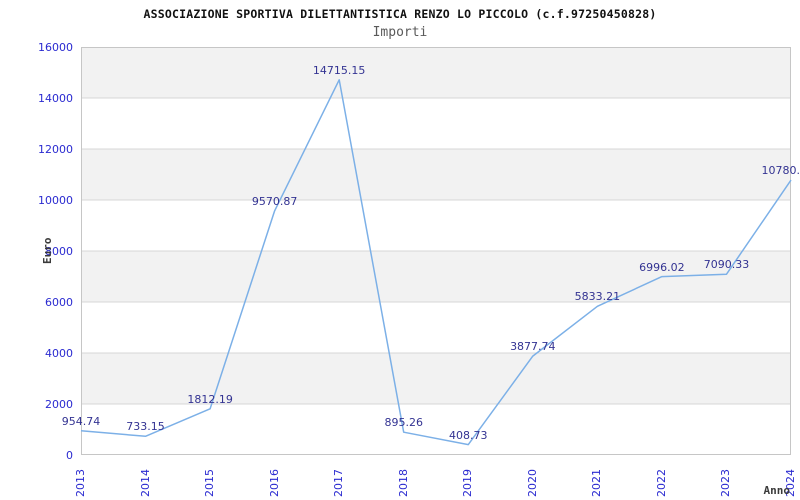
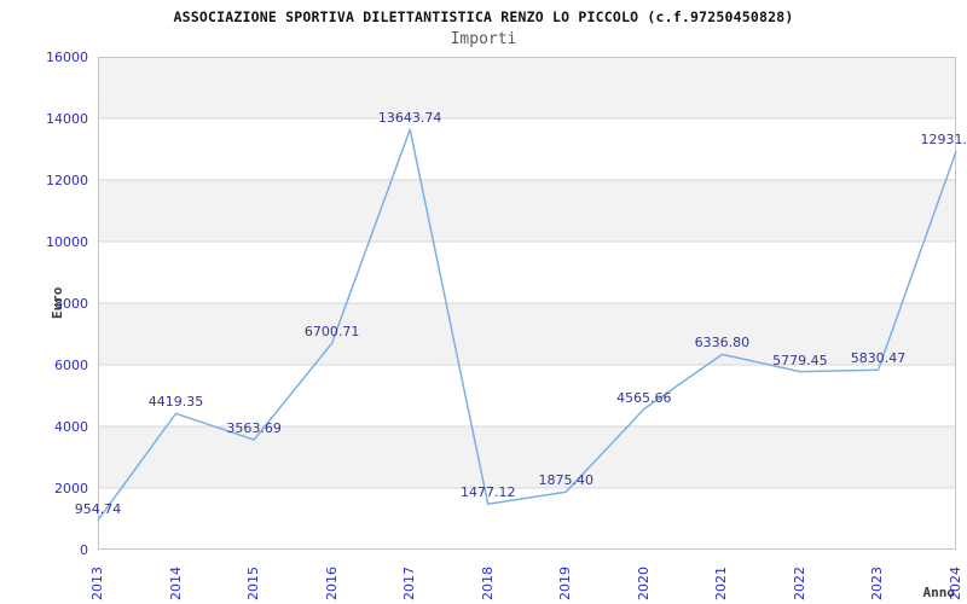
2014: 733.15 -> 4419.35
2015: 1812.19 -> 3563.69
2016: 9570.87 -> 6700.71
2017: 14715.15 -> 13643.74
2018: 895.26 -> 1477.12
2019: 408.73 -> 1875.40
2020: 3877.74 -> 4565.66
2021: 5833.21 -> 6336.80
2022: 6996.02 -> 5779.45
2023: 7090.33 -> 5830.47
2024: 10780 -> 12931
